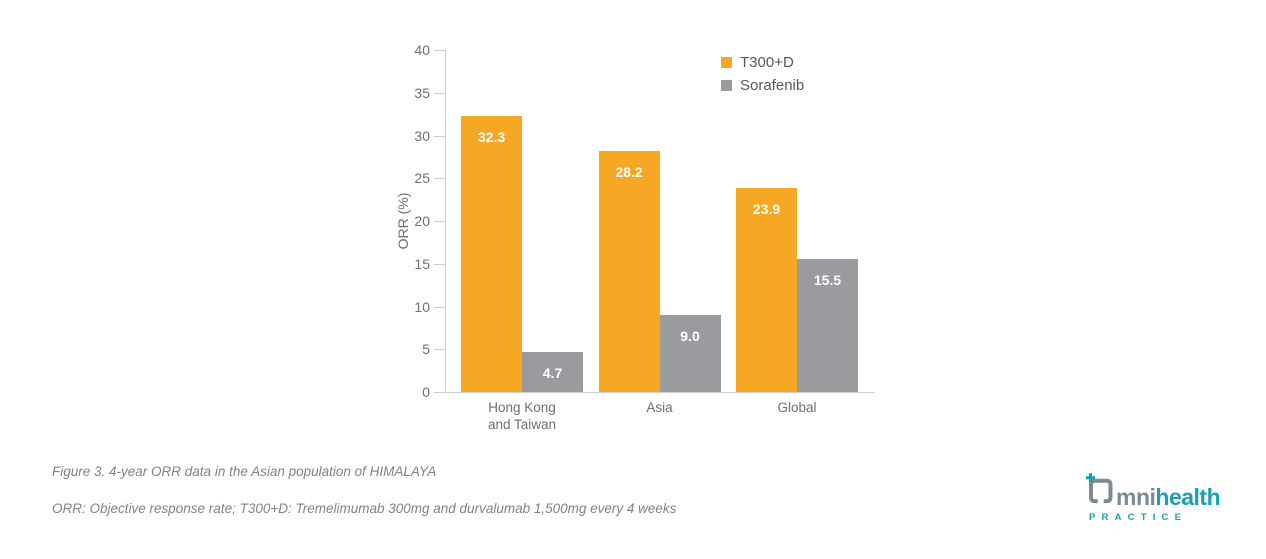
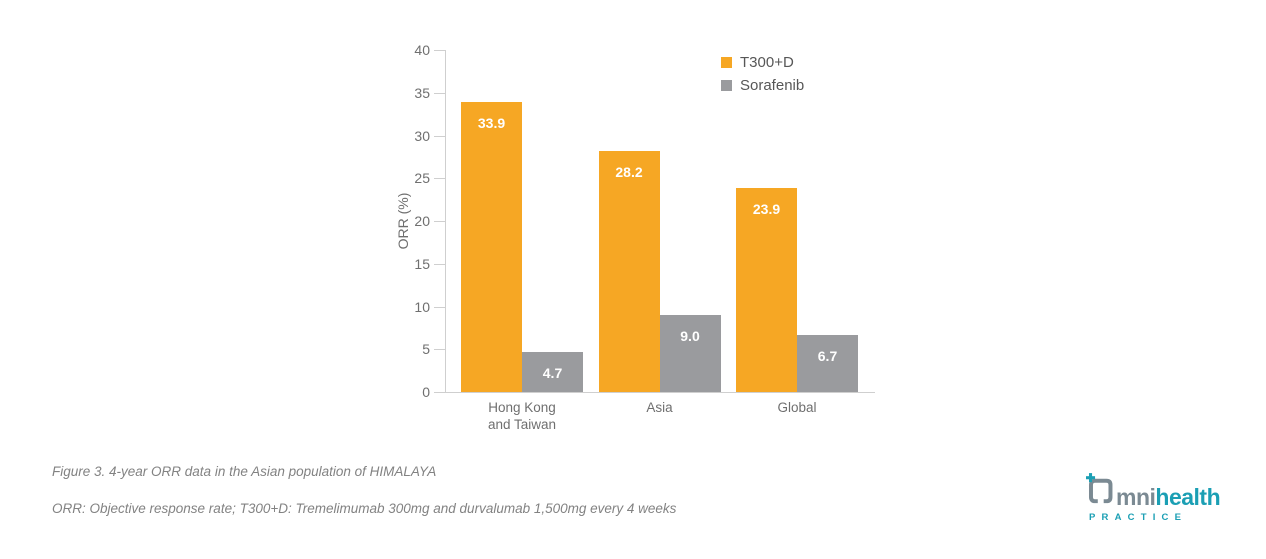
T300+D/Hong Kong and Taiwan: 32.3 -> 33.9
Sorafenib/Global: 15.5 -> 6.7
